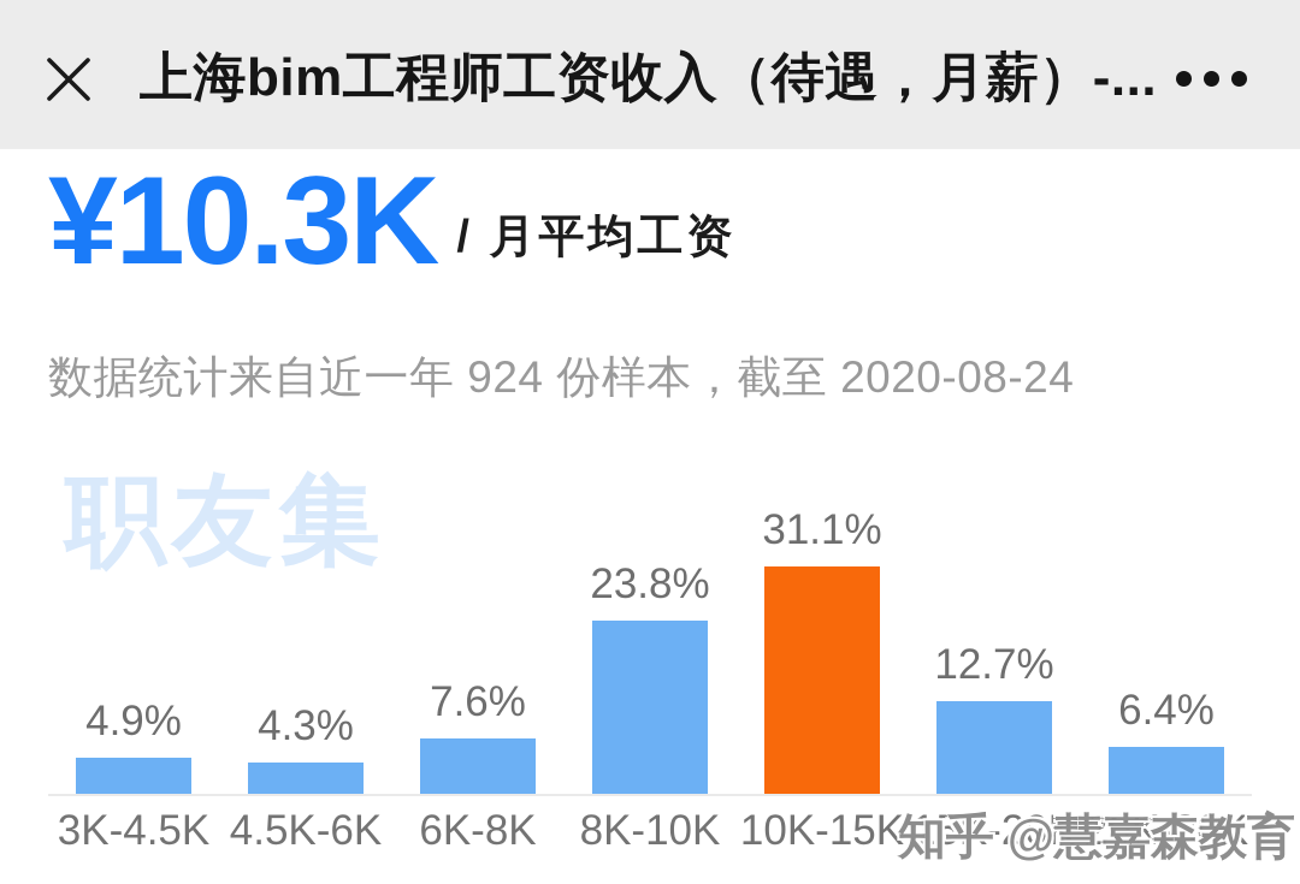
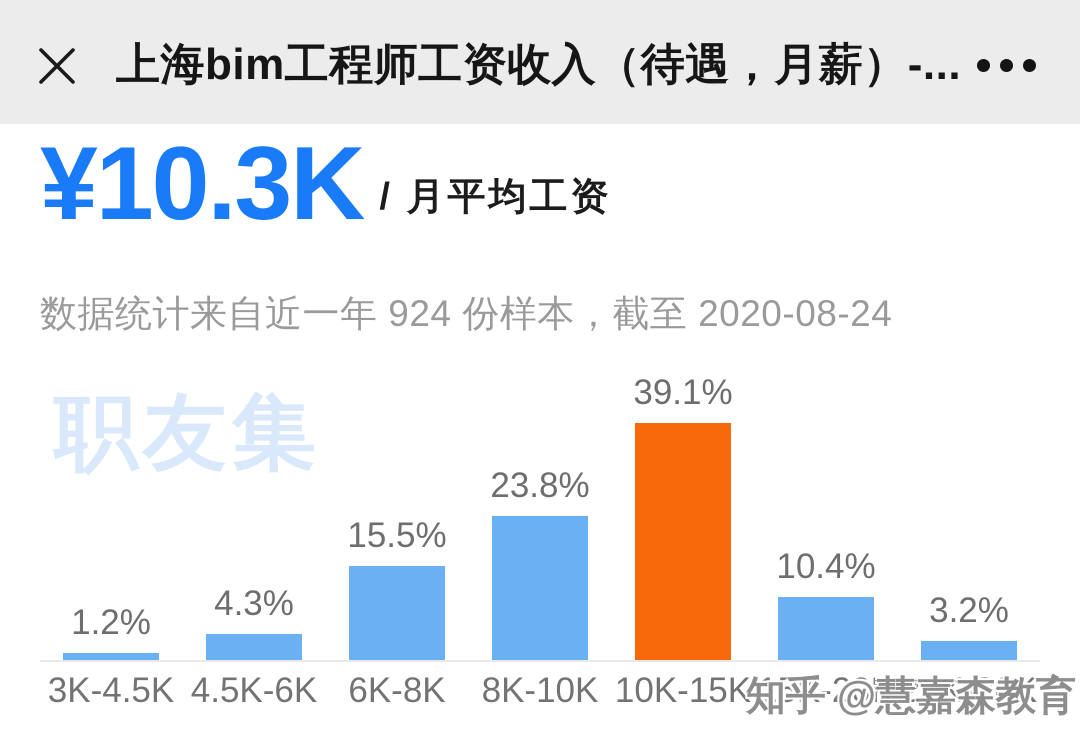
3K-4.5K: 4.9% -> 1.2%
6K-8K: 7.6% -> 15.5%
10K-15K: 31.1% -> 39.1%
15K-20K: 12.7% -> 10.4%
20K-30K: 6.4% -> 3.2%
